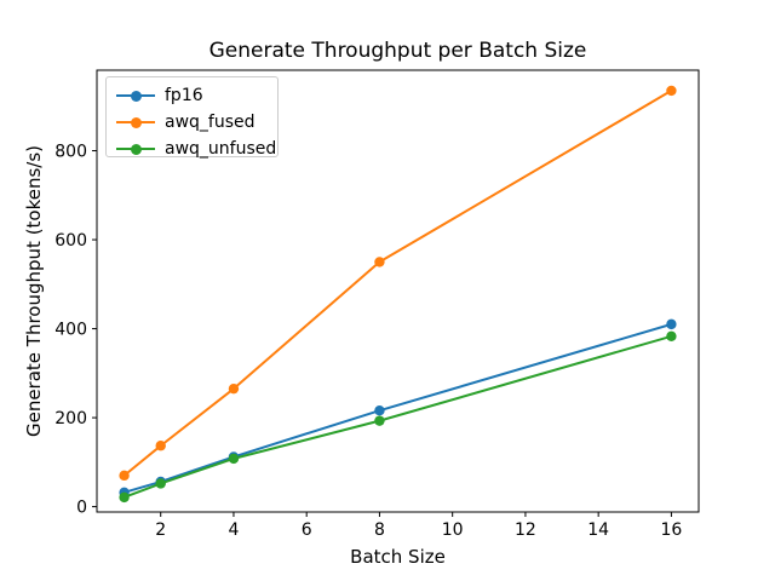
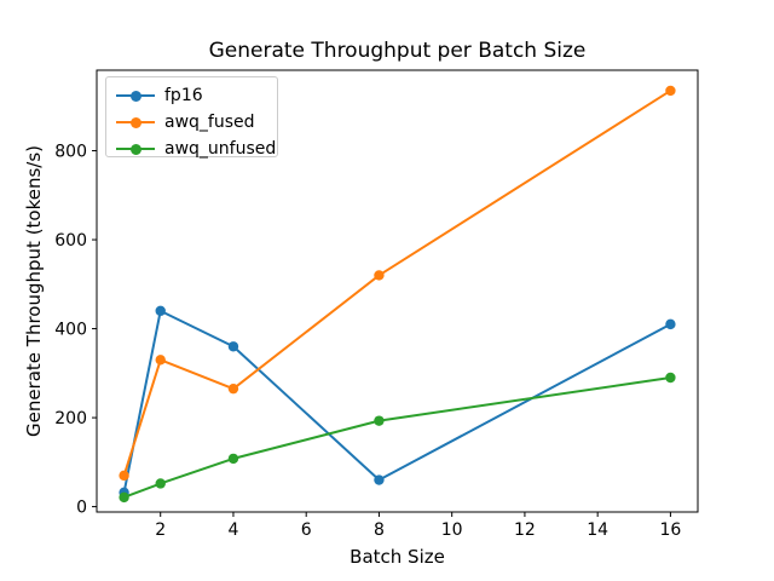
fp16/2: 60 -> 440
awq_fused/2: 140 -> 330
fp16/4: 110 -> 360
fp16/8: 220 -> 60
awq_fused/8: 550 -> 520
awq_unfused/16: 380 -> 290
